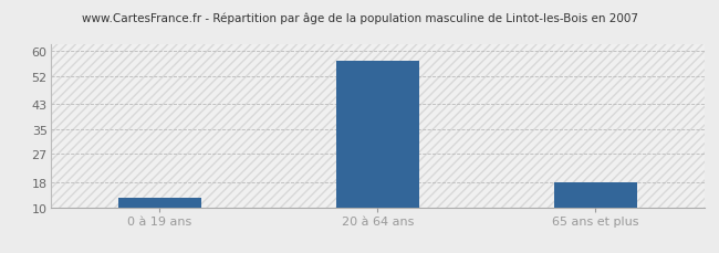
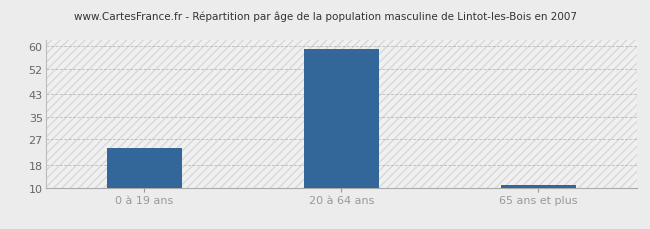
0 à 19 ans: 13 -> 24
20 à 64 ans: 57 -> 59
65 ans et plus: 18 -> 11
